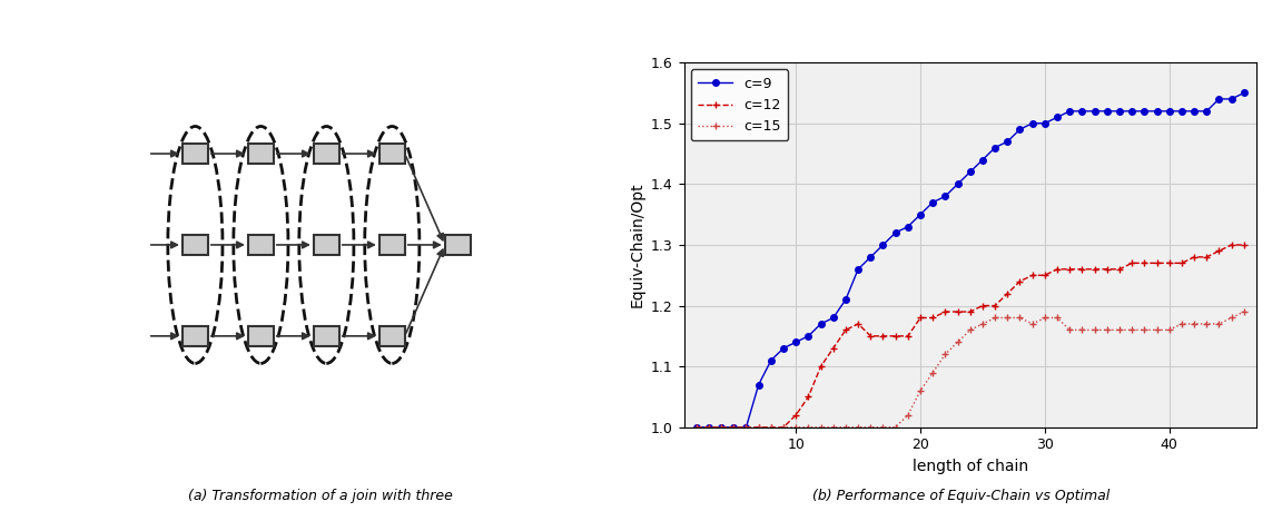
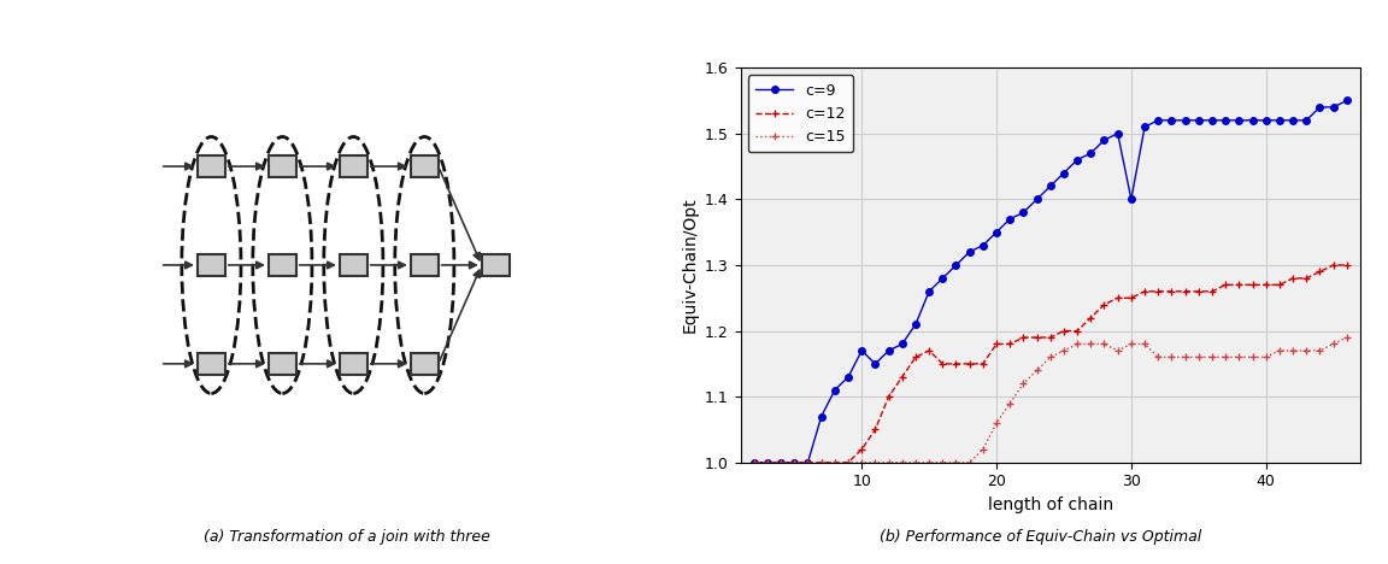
c=9/10: 1.14 -> 1.17
c=9/30: 1.50 -> 1.40
